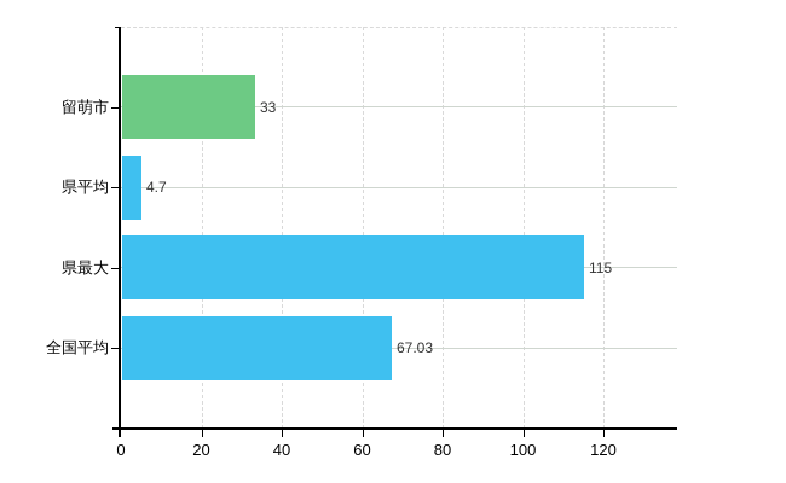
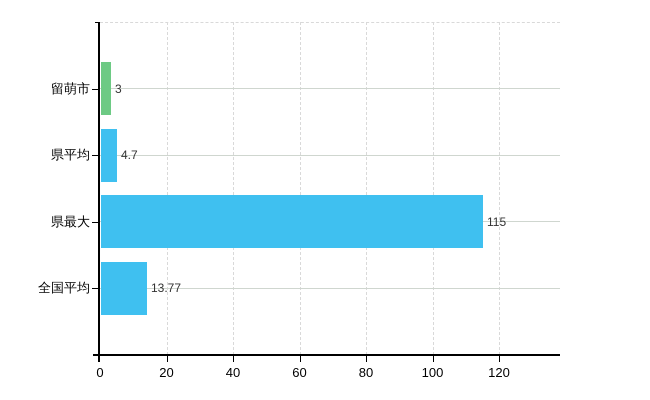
留萌市: 33 -> 3
全国平均: 67.03 -> 13.77
